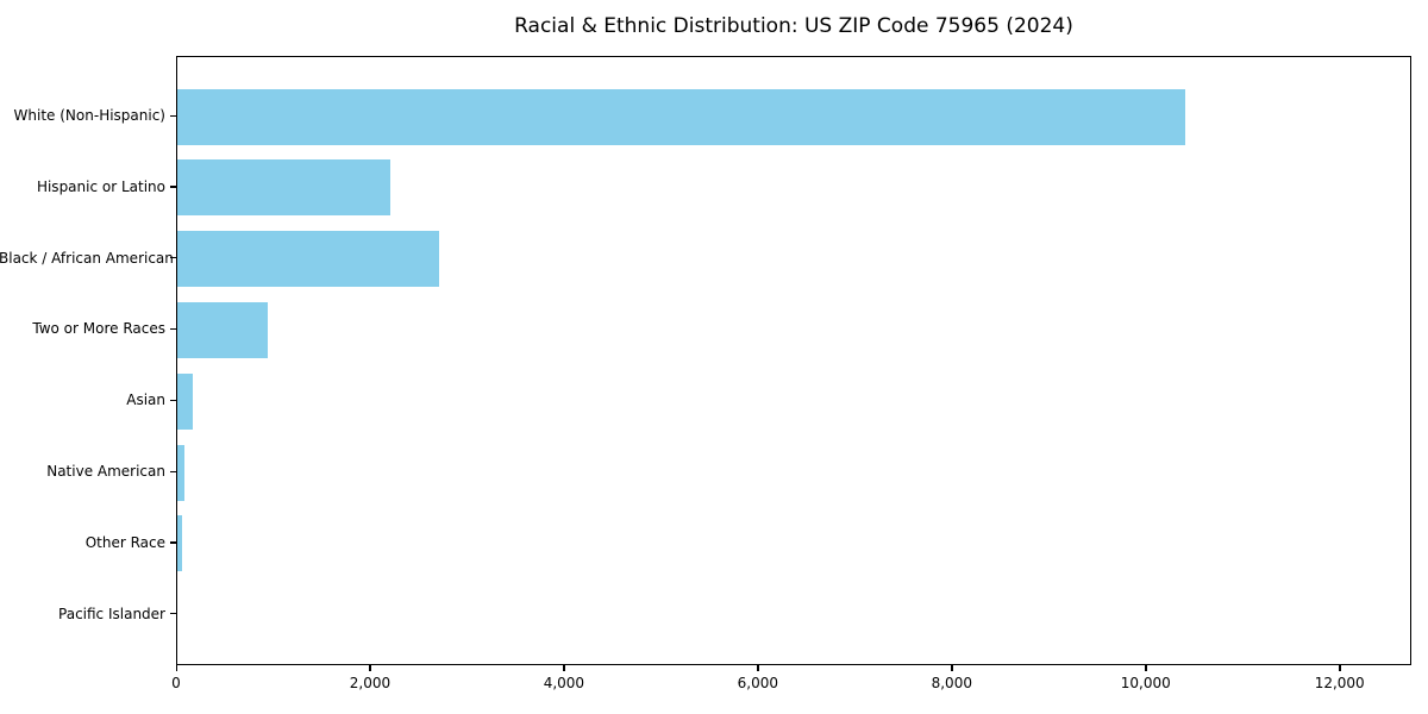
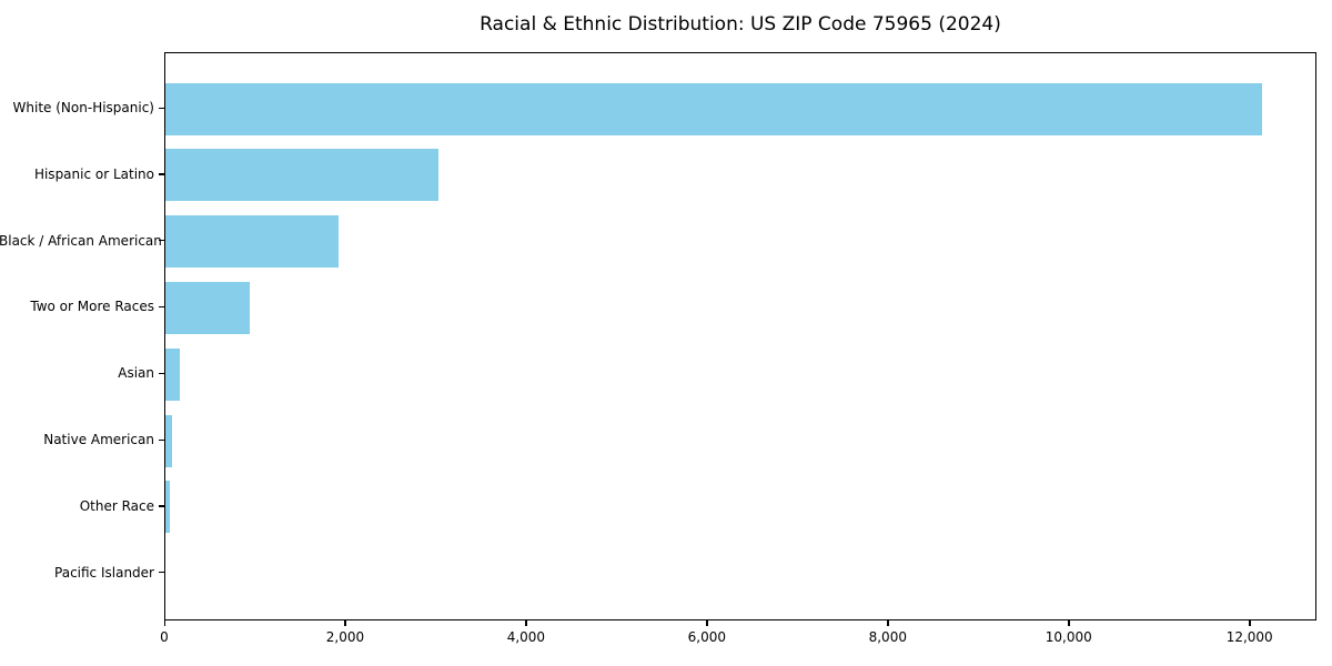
White (Non-Hispanic): 10400 -> 12100
Hispanic or Latino: 2200 -> 3000
Black / African American: 2700 -> 1900
